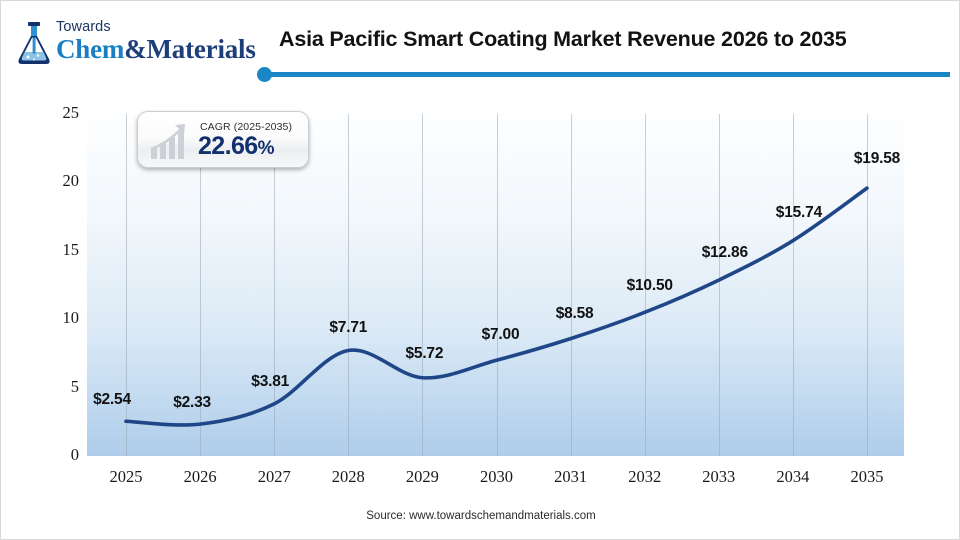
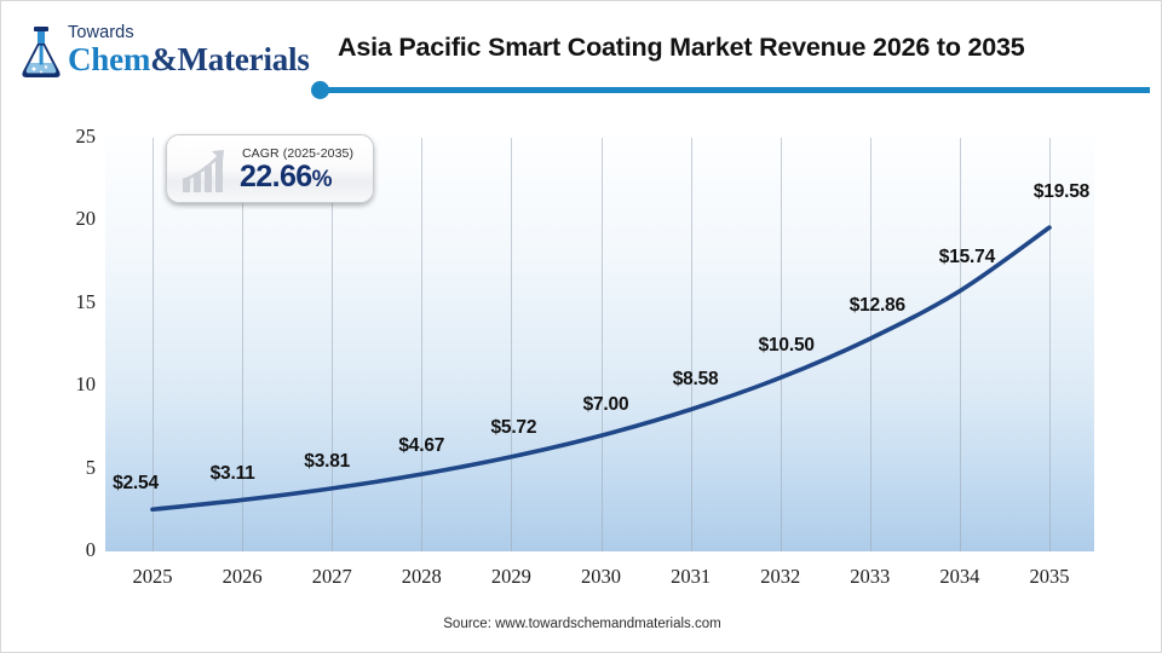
2026: $2.33 -> $3.11
2028: $7.71 -> $4.67
